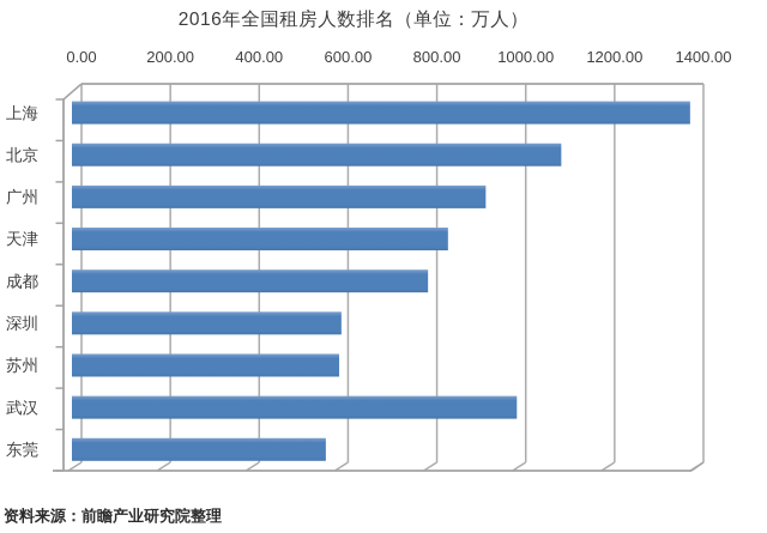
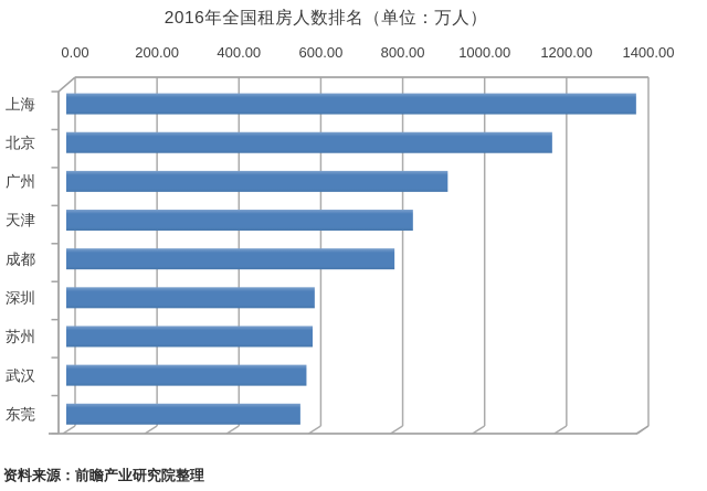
北京: 1080 -> 1160
武汉: 980 -> 560
